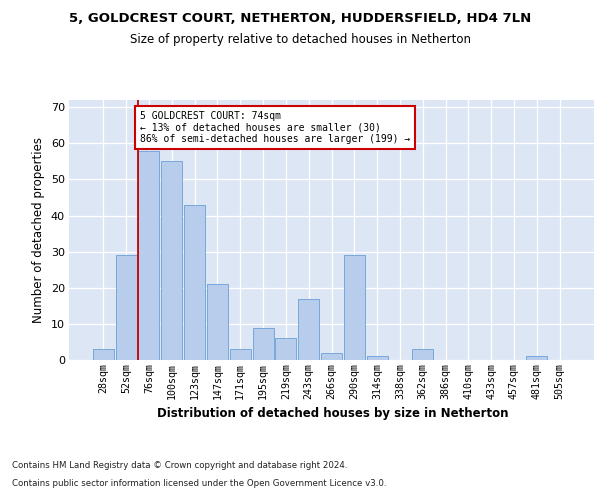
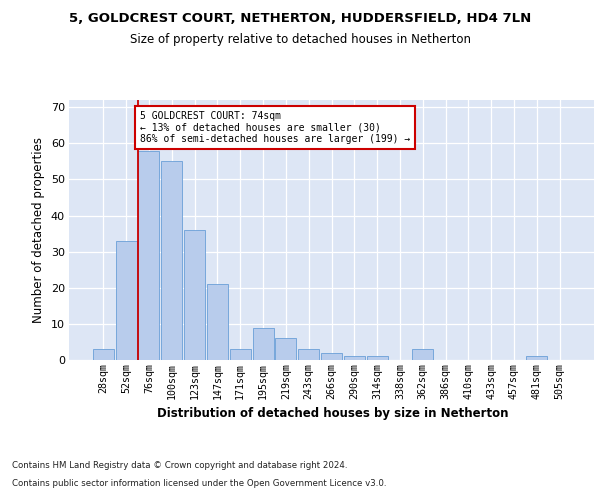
52sqm: 29 -> 33
123sqm: 43 -> 36
243sqm: 17 -> 3
290sqm: 29 -> 1
